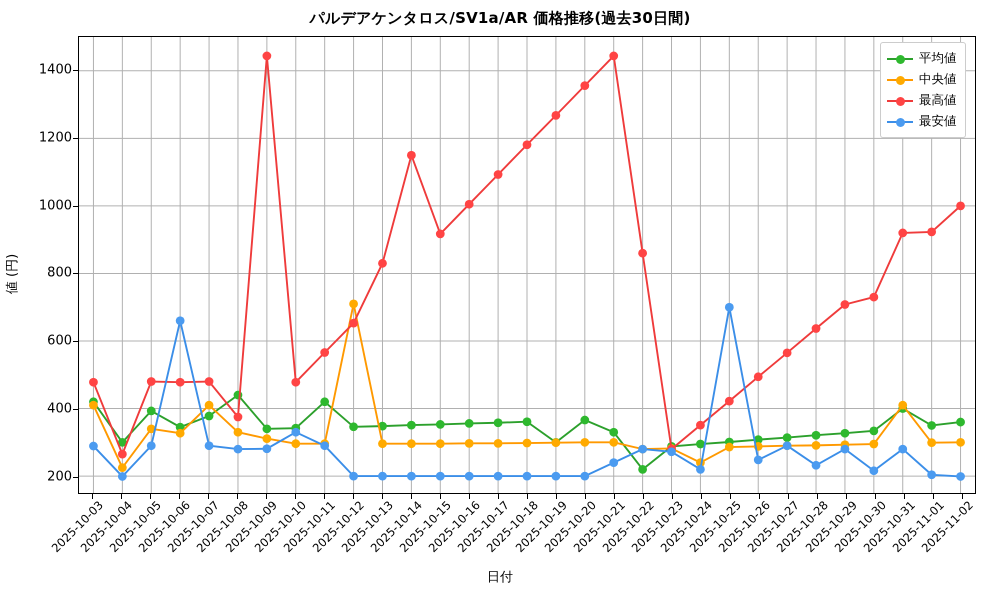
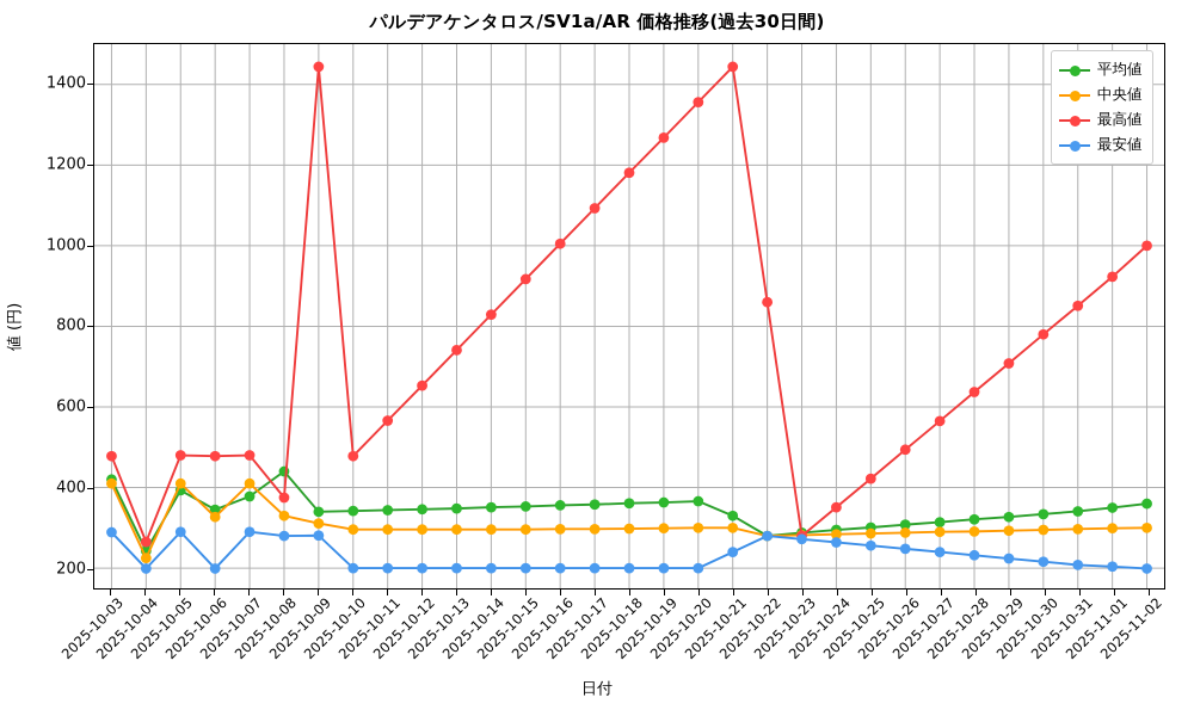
平均値/2025-10-04: 300 -> 240
中央値/2025-10-05: 340 -> 410
最安値/2025-10-06: 660 -> 200
最安値/2025-10-10: 330 -> 200
平均値/2025-10-11: 420 -> 340
最安値/2025-10-11: 290 -> 200
中央値/2025-10-12: 710 -> 300
最高値/2025-10-13: 830 -> 740
最高値/2025-10-14: 1150 -> 830
平均値/2025-10-19: 300 -> 360
平均値/2025-10-22: 220 -> 280
中央値/2025-10-24: 240 -> 280
最安値/2025-10-24: 220 -> 260
最安値/2025-10-25: 700 -> 260
最安値/2025-10-27: 290 -> 240
最安値/2025-10-29: 280 -> 220
最高値/2025-10-30: 730 -> 780
平均値/2025-10-31: 400 -> 340
中央値/2025-10-31: 410 -> 300
最高値/2025-10-31: 920 -> 850
最安値/2025-10-31: 280 -> 210
